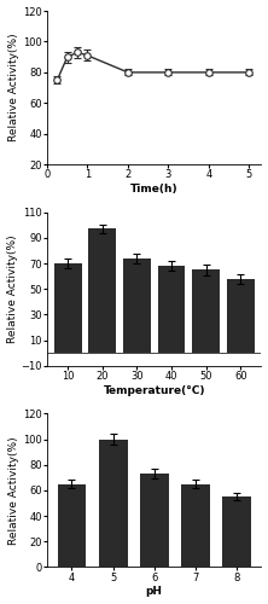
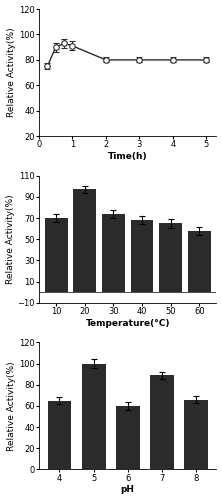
6: 73 -> 60
7: 65 -> 89
8: 55 -> 66
